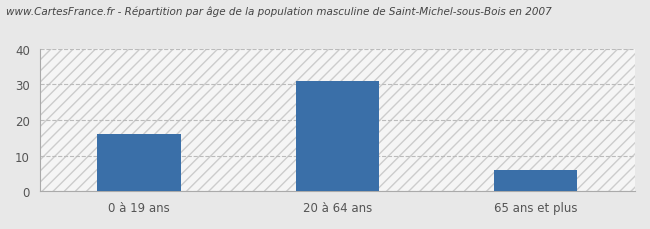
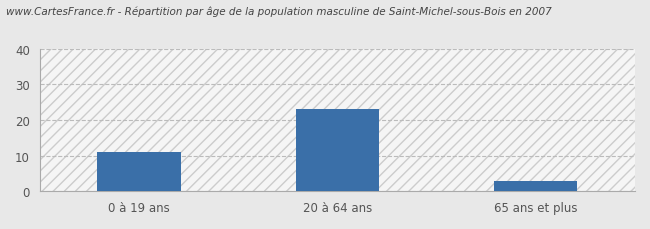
0 à 19 ans: 16 -> 11
20 à 64 ans: 31 -> 23
65 ans et plus: 6 -> 3
